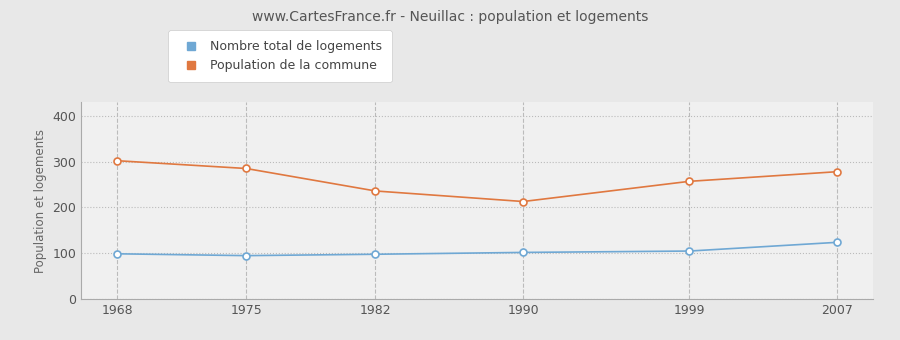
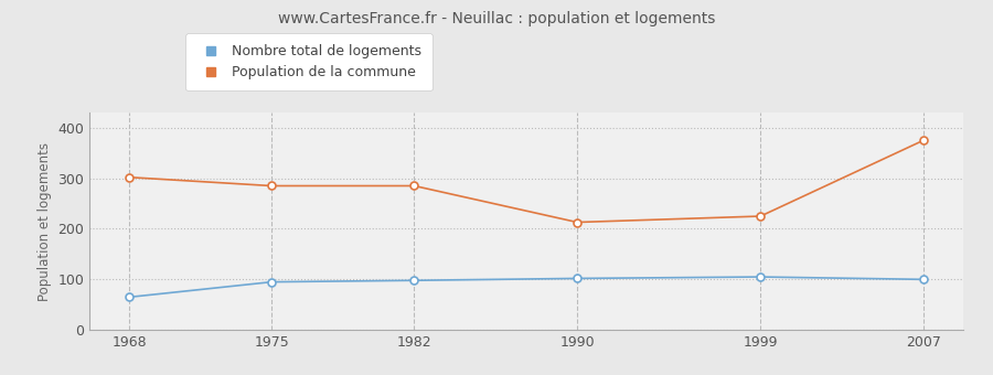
Nombre total de logements/1968: 99 -> 65
Population de la commune/1982: 236 -> 285
Population de la commune/1999: 257 -> 225
Nombre total de logements/2007: 124 -> 100
Population de la commune/2007: 278 -> 375
